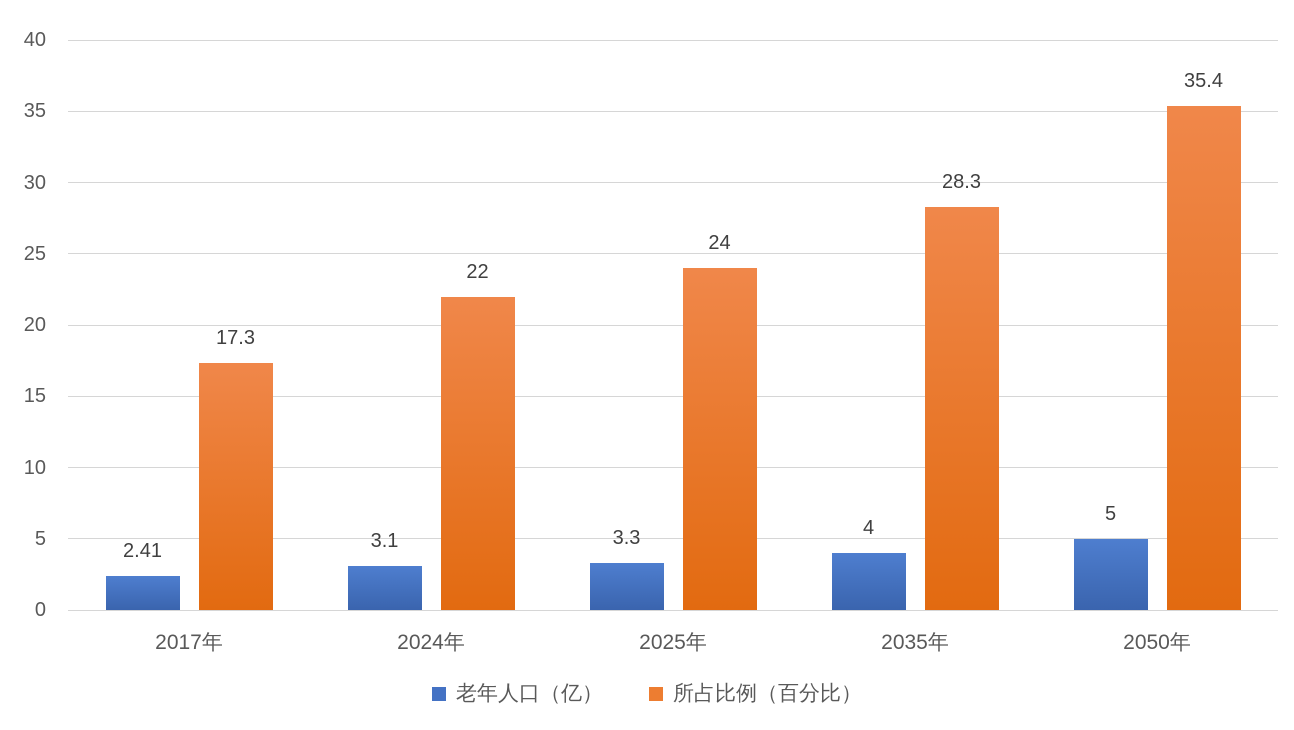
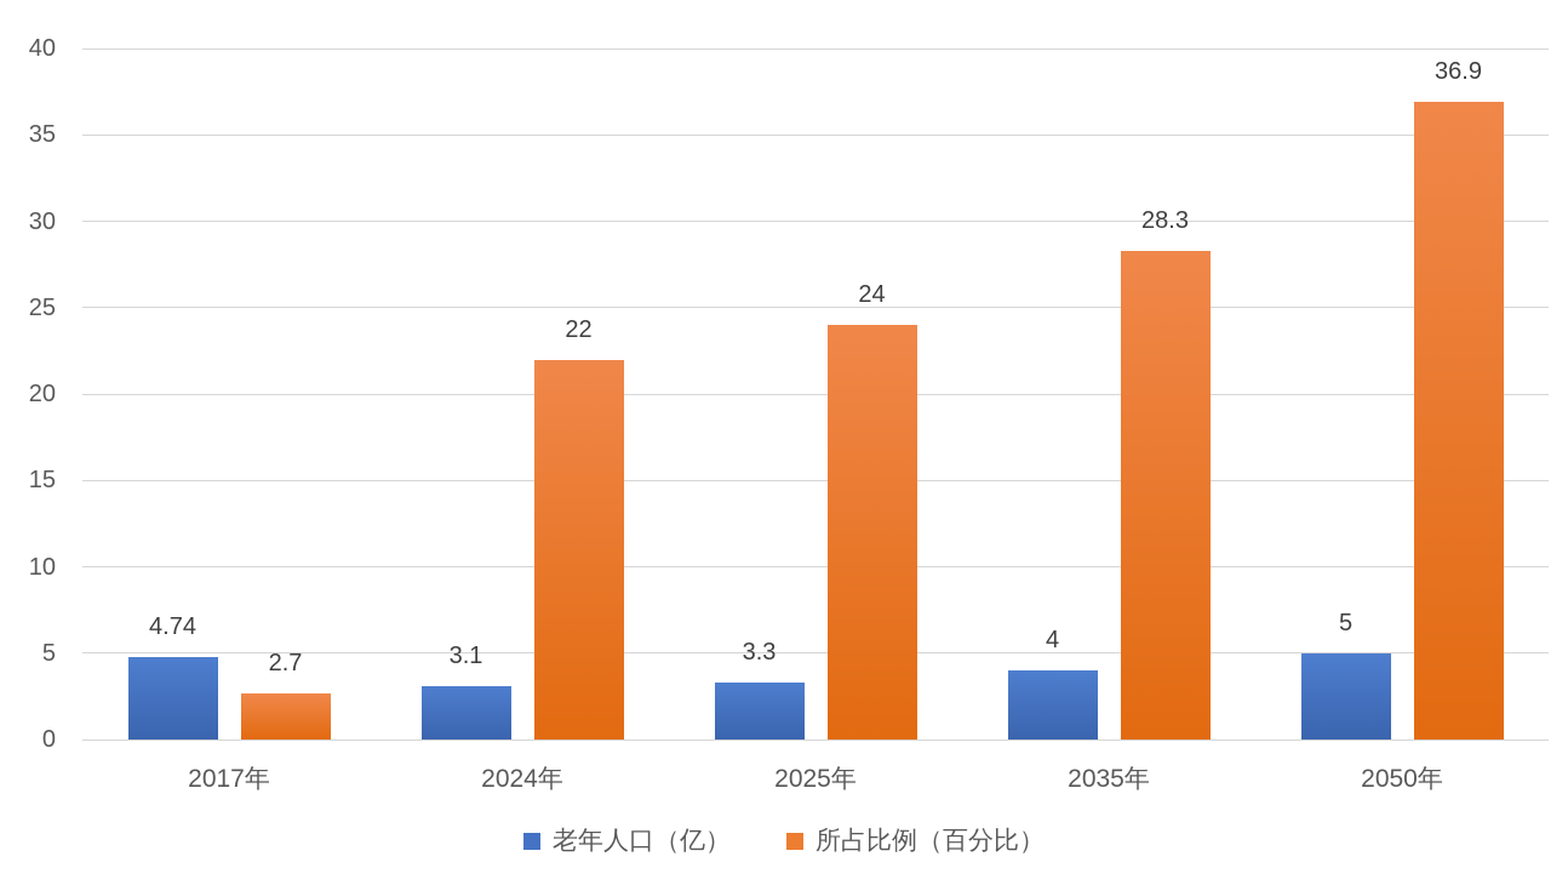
老年人口（亿）/2017年: 2.41 -> 4.74
所占比例（百分比）/2017年: 17.3 -> 2.7
所占比例（百分比）/2050年: 35.4 -> 36.9
